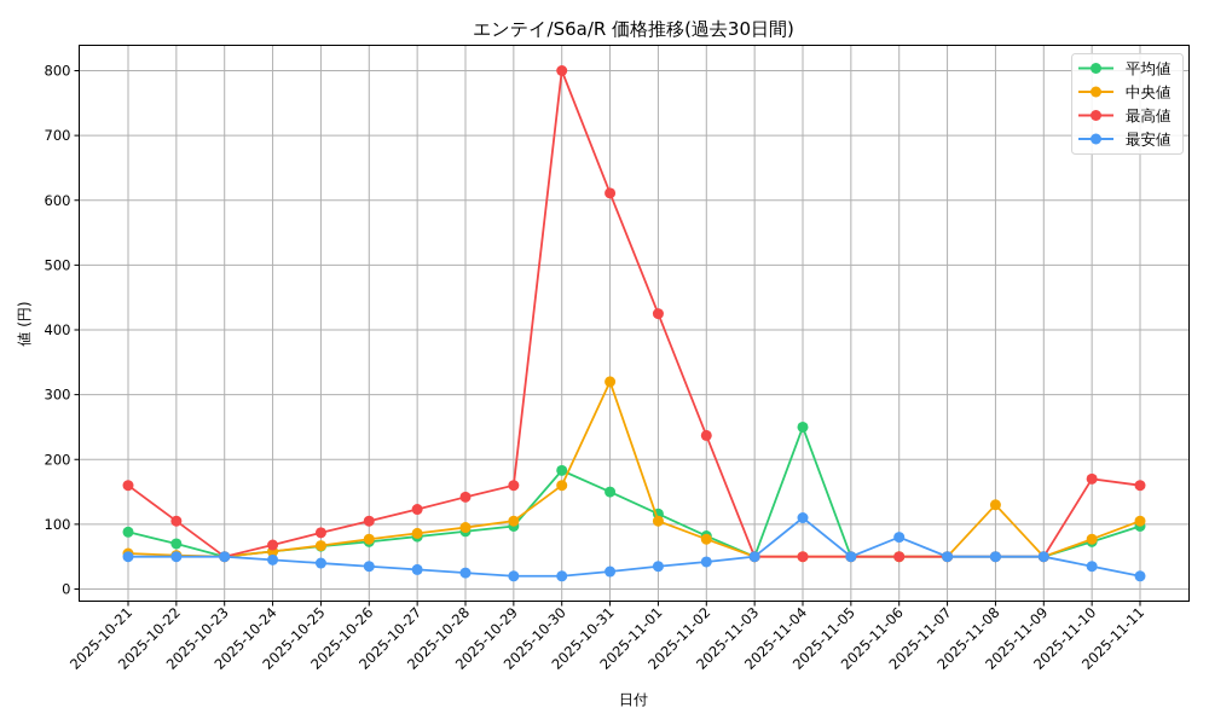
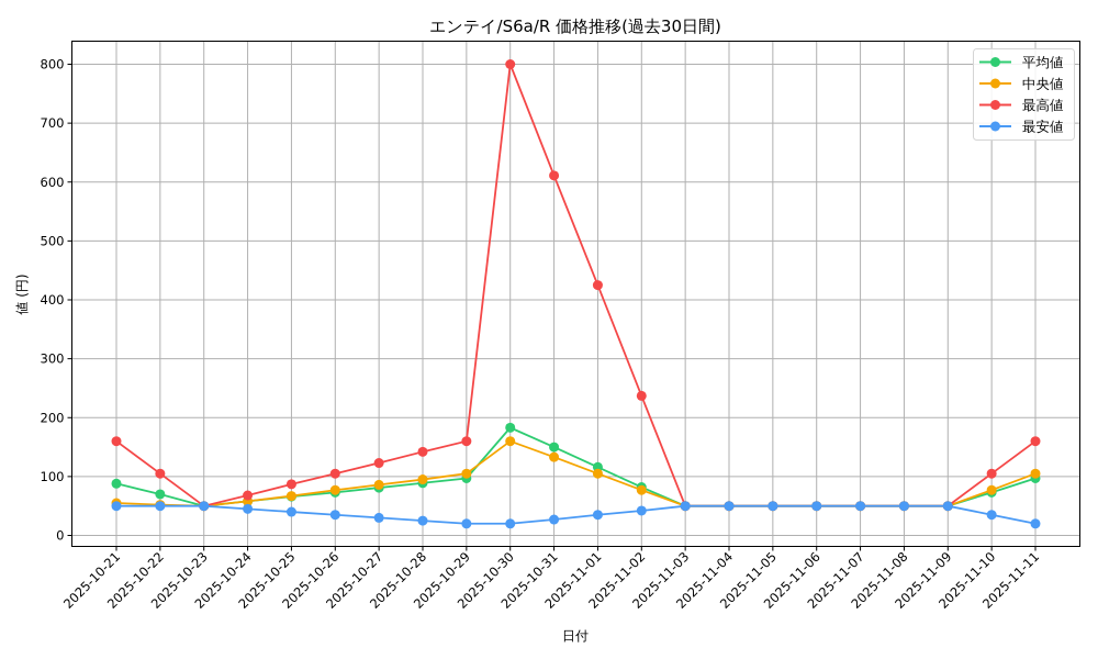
中央値/2025-10-31: 320 -> 130
平均値/2025-11-04: 250 -> 50
最安値/2025-11-04: 110 -> 50
最安値/2025-11-06: 80 -> 50
中央値/2025-11-08: 130 -> 50
最高値/2025-11-10: 170 -> 100
